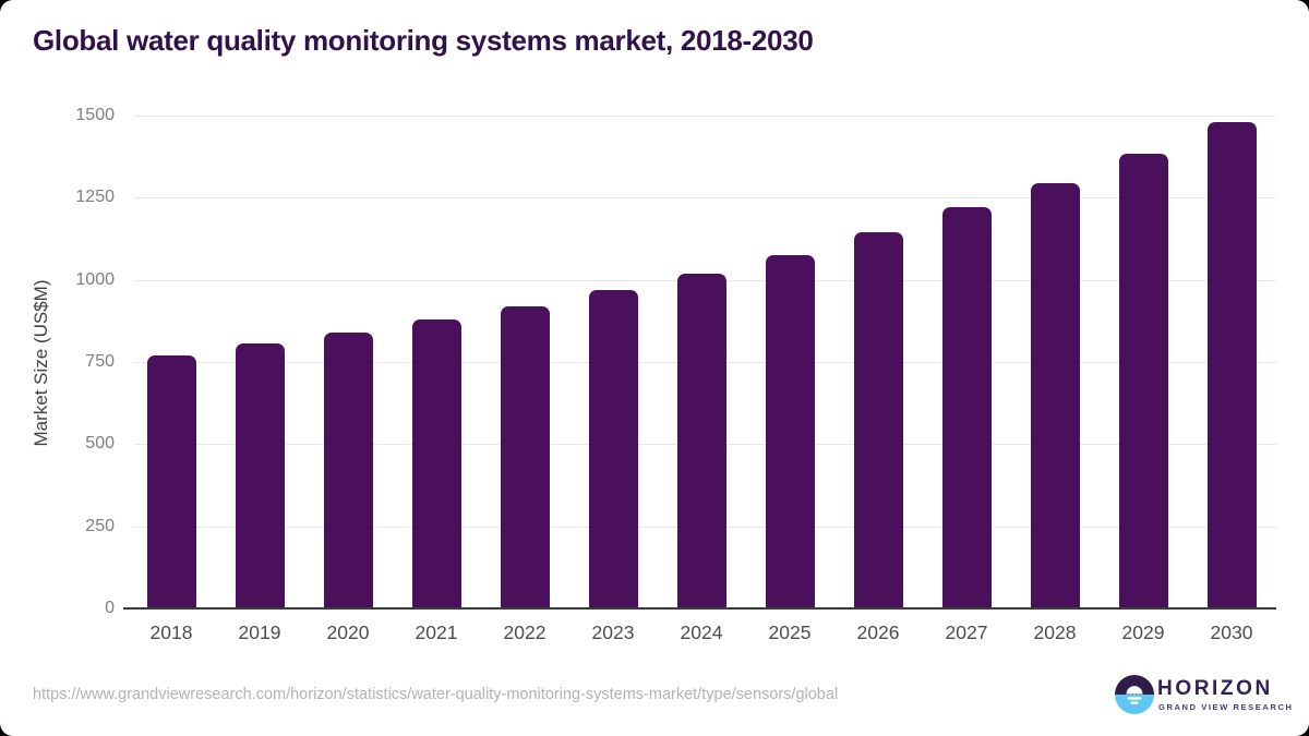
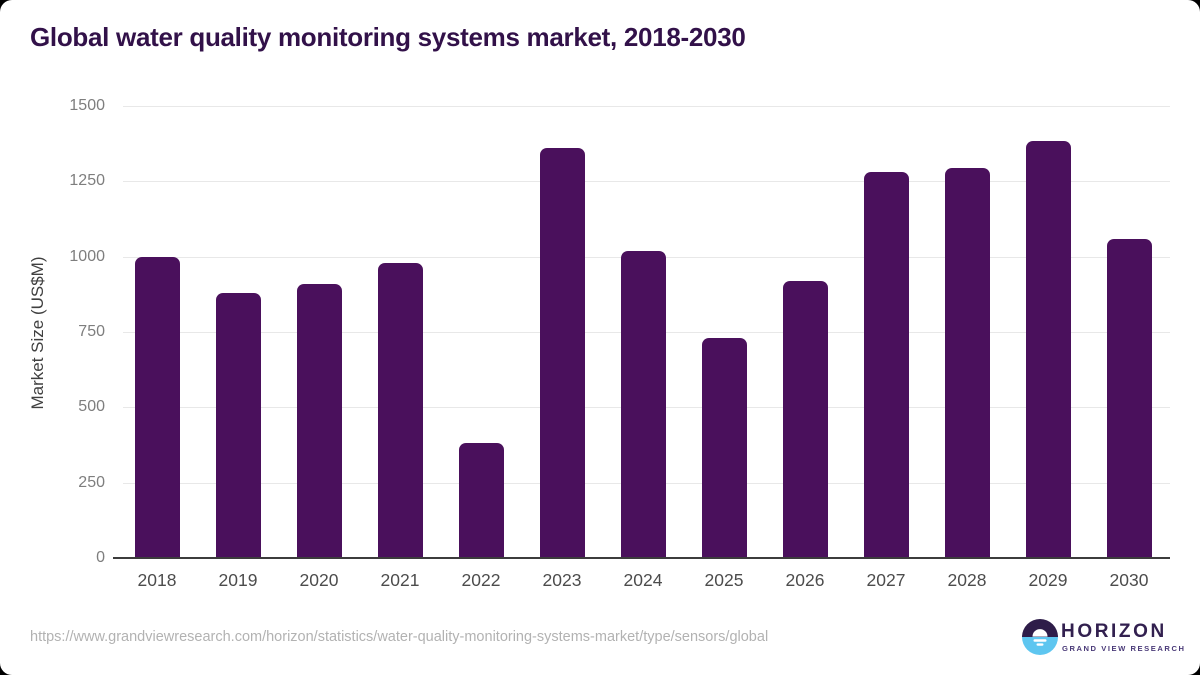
2018: 770 -> 1000
2019: 800 -> 880
2020: 840 -> 910
2021: 880 -> 980
2022: 920 -> 380
2023: 970 -> 1360
2025: 1080 -> 730
2026: 1140 -> 920
2027: 1220 -> 1280
2030: 1480 -> 1060
